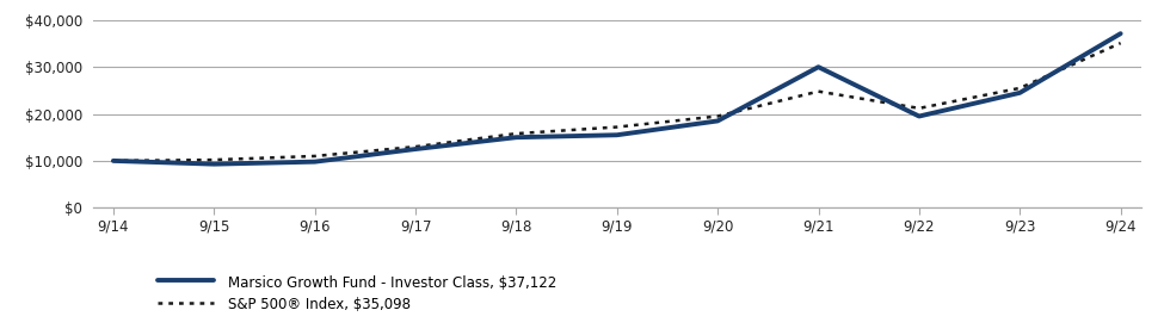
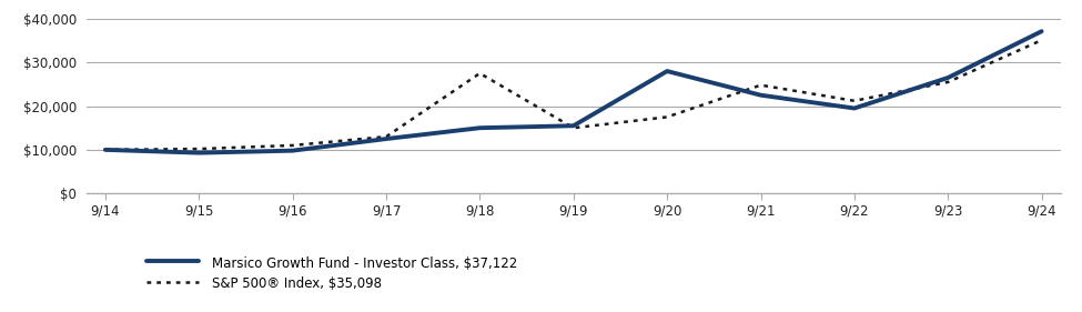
S&P 500® Index, $35,098/9/18: $15,800 -> $27,500
S&P 500® Index, $35,098/9/19: $17,200 -> $15,000
Marsico Growth Fund - Investor Class, $37,122/9/20: $18,500 -> $28,000
S&P 500® Index, $35,098/9/20: $19,500 -> $17,500
Marsico Growth Fund - Investor Class, $37,122/9/21: $30,000 -> $22,500
Marsico Growth Fund - Investor Class, $37,122/9/23: $24,500 -> $26,500
